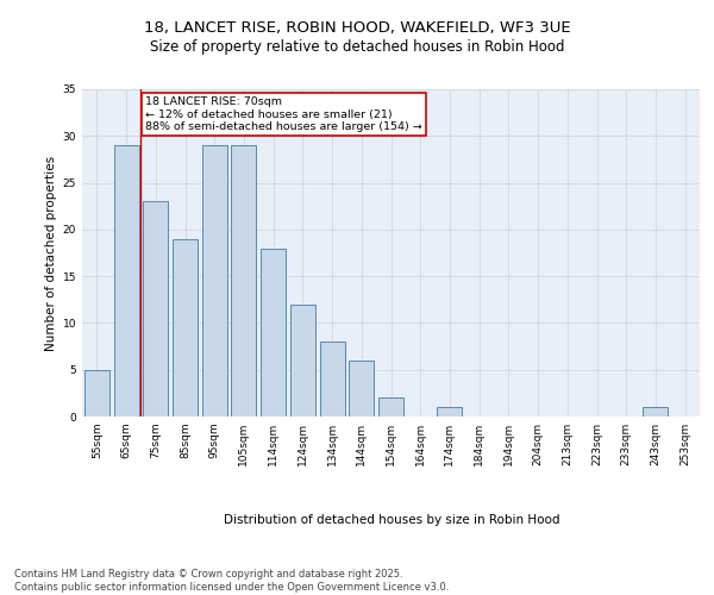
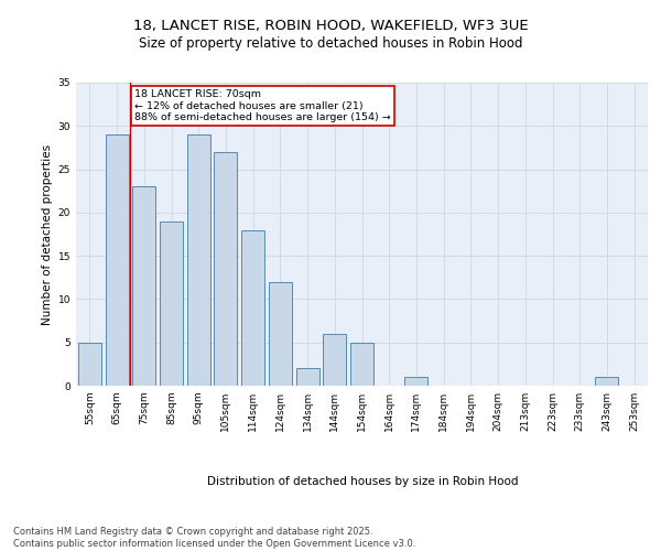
105sqm: 29 -> 27
134sqm: 8 -> 2
154sqm: 2 -> 5
